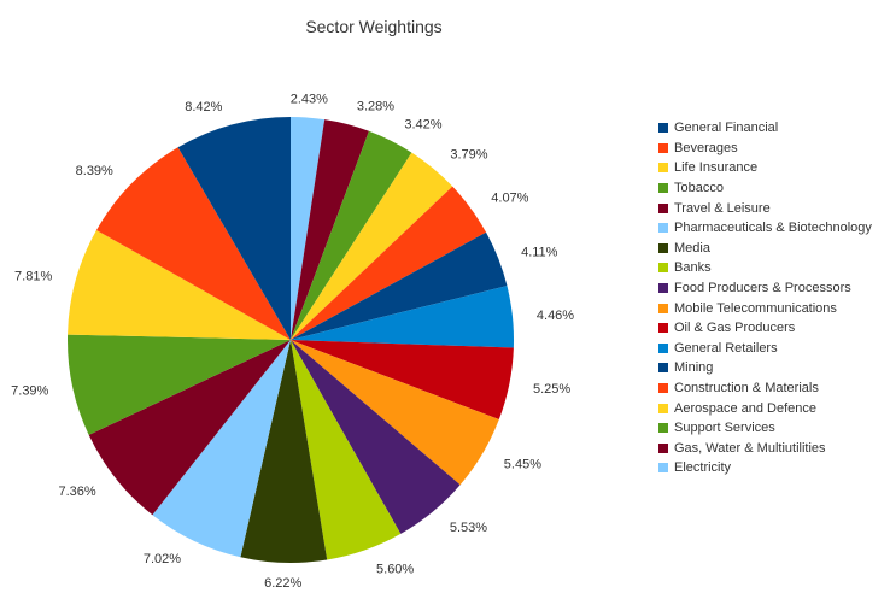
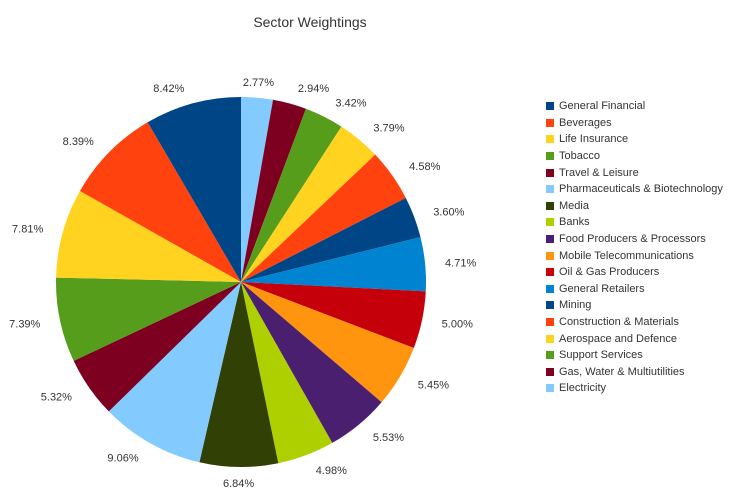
Travel & Leisure: 7.36% -> 5.32%
Pharmaceuticals & Biotechnology: 7.02% -> 9.06%
Media: 6.22% -> 6.84%
Banks: 5.60% -> 4.98%
Oil & Gas Producers: 5.25% -> 5.00%
General Retailers: 4.46% -> 4.71%
Mining: 4.11% -> 3.60%
Construction & Materials: 4.07% -> 4.58%
Gas, Water & Multiutilities: 3.28% -> 2.94%
Electricity: 2.43% -> 2.77%
